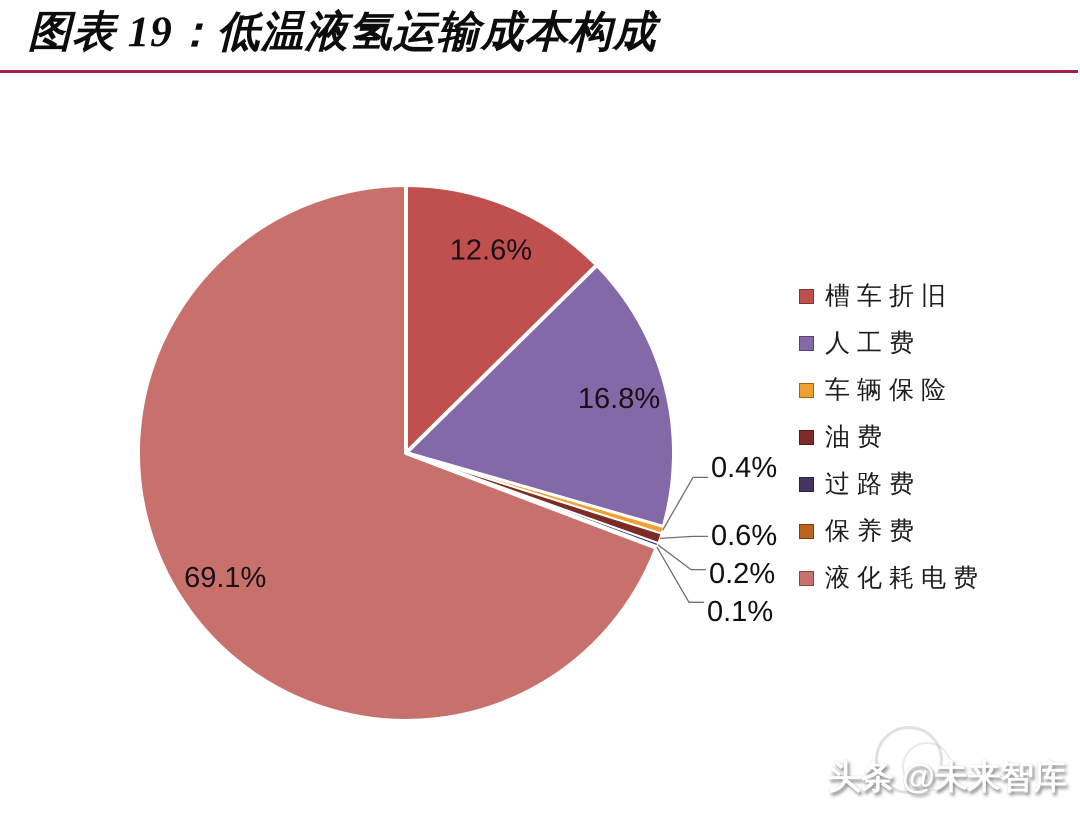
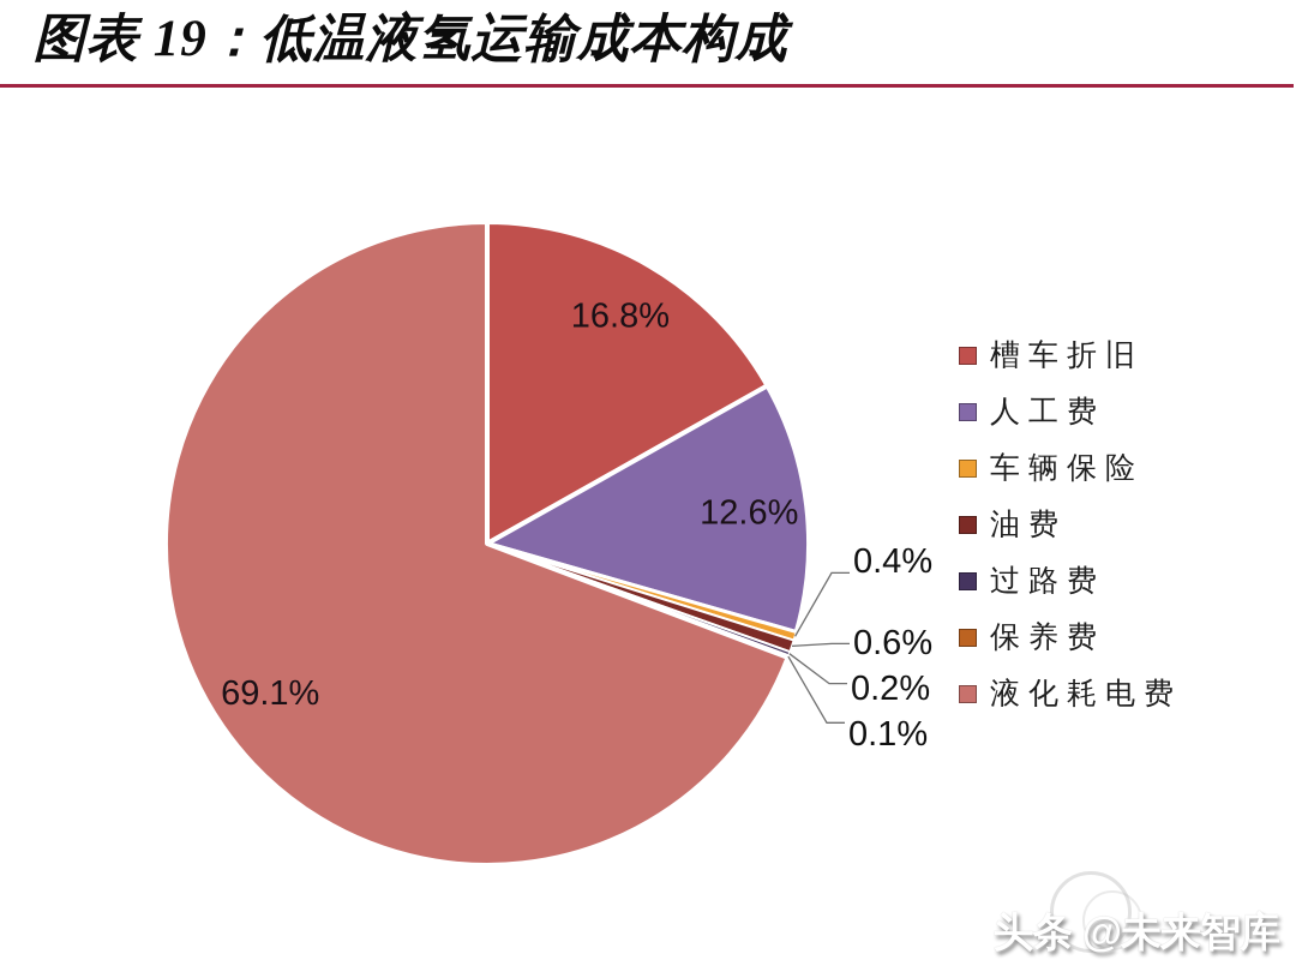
槽车折旧: 12.6% -> 16.8%
人工费: 16.8% -> 12.6%
